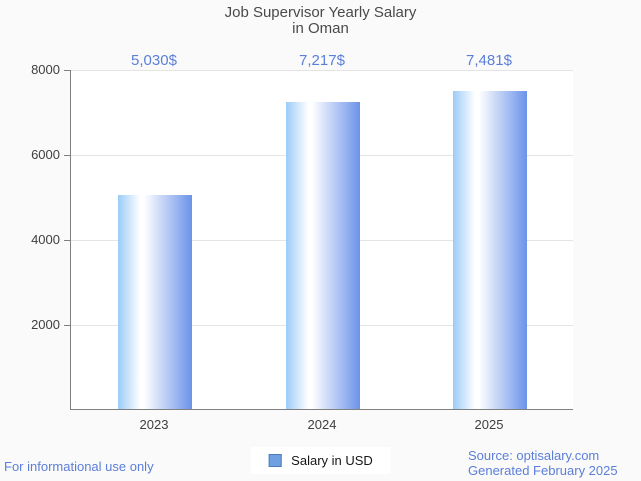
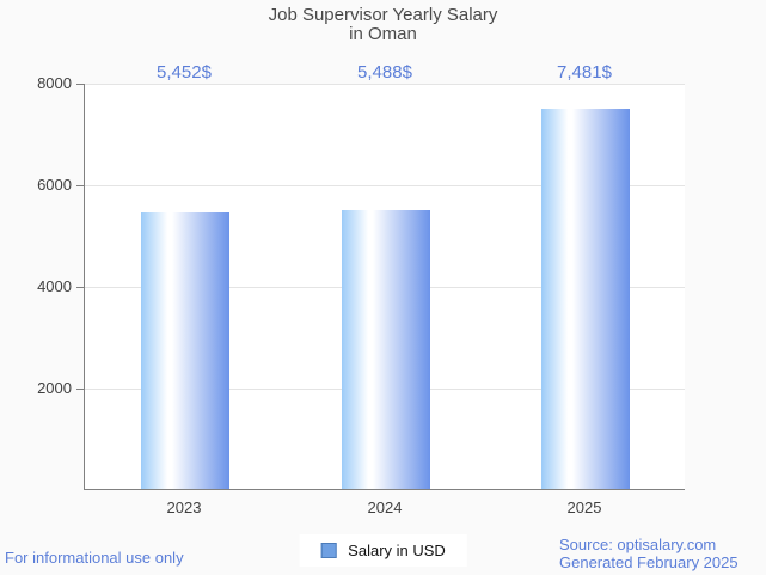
2023: 5,030 -> 5,452
2024: 7,217 -> 5,488
